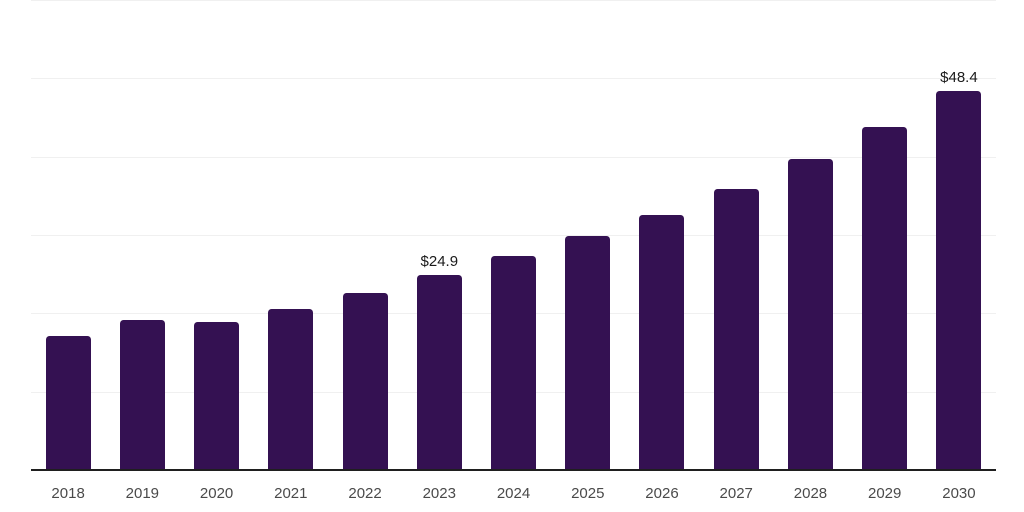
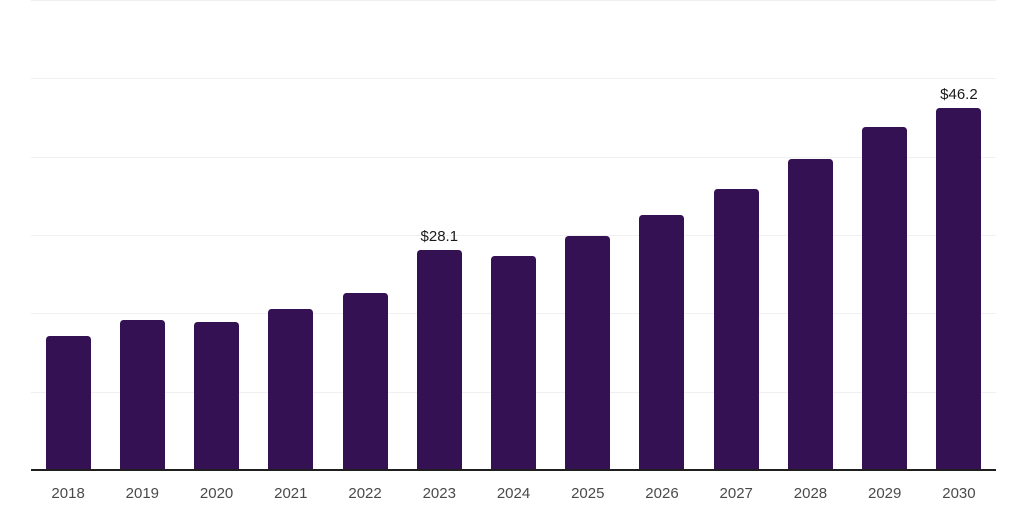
2023: $24.9 -> $28.1
2030: $48.4 -> $46.2
